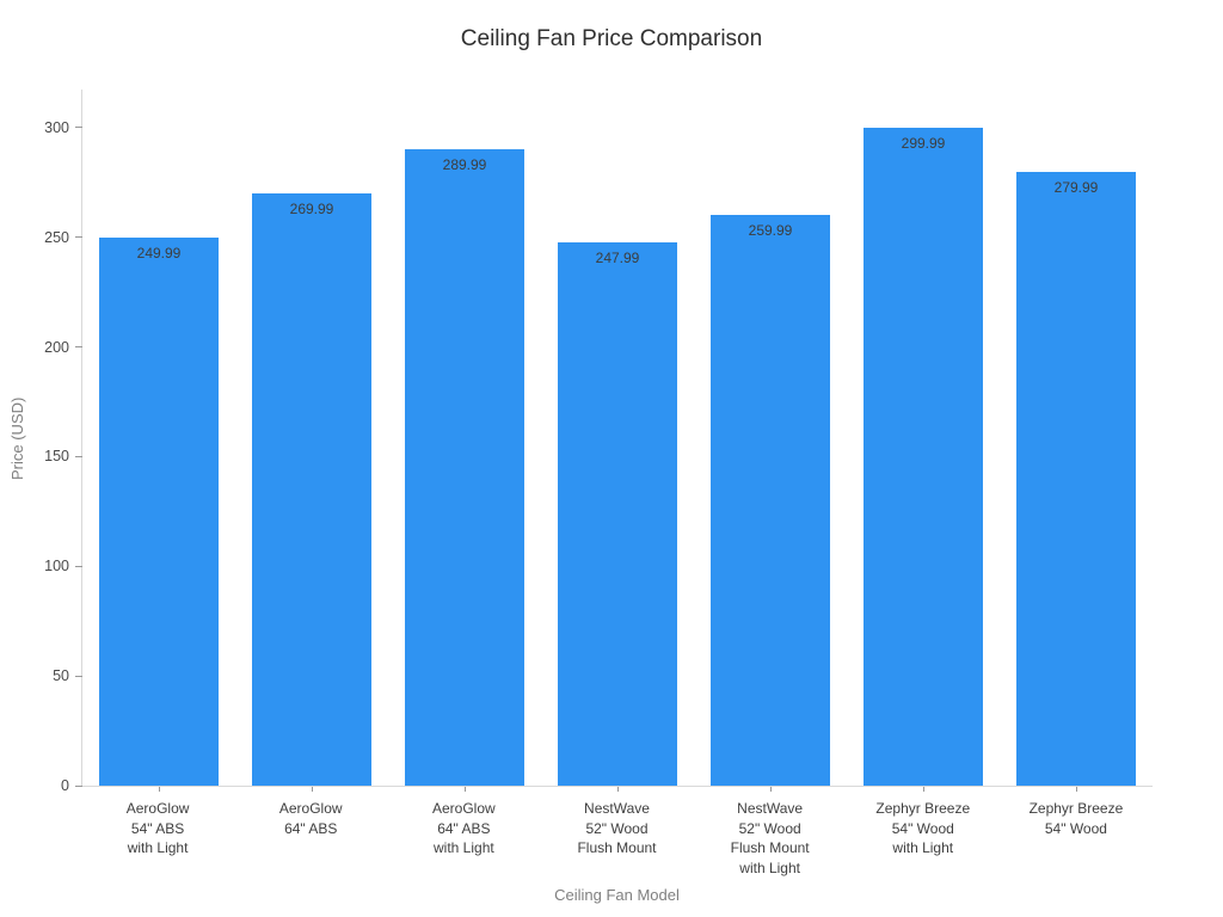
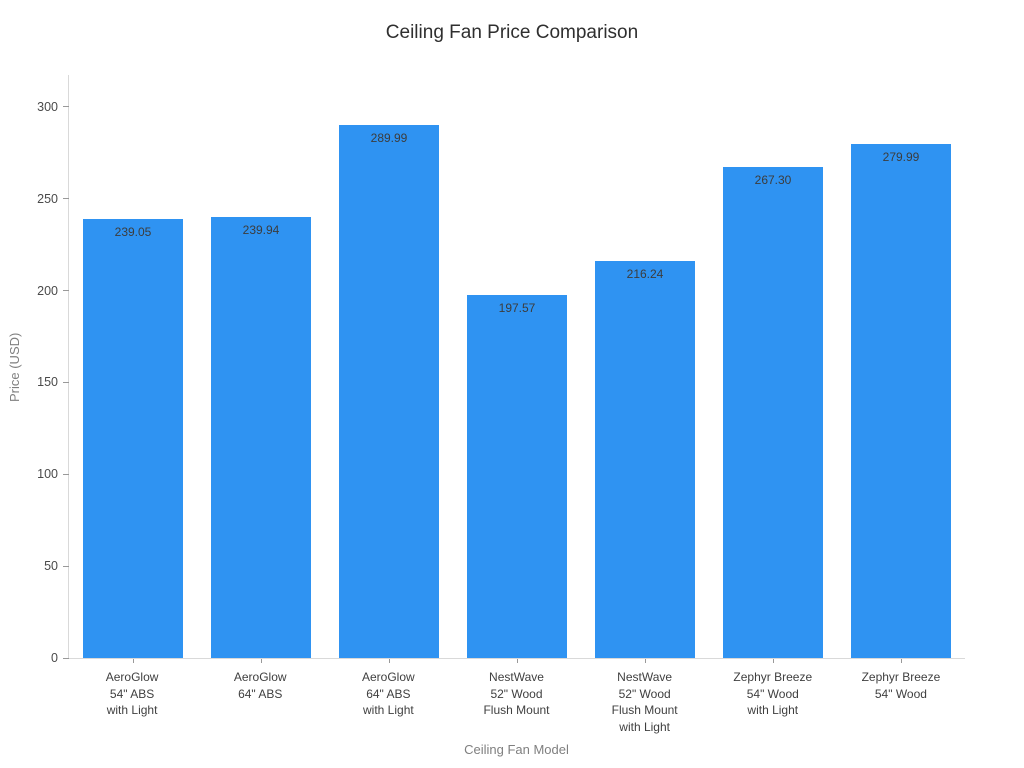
AeroGlow 54" ABS with Light: 249.99 -> 239.05
AeroGlow 64" ABS: 269.99 -> 239.94
NestWave 52" Wood Flush Mount: 247.99 -> 197.57
NestWave 52" Wood Flush Mount with Light: 259.99 -> 216.24
Zephyr Breeze 54" Wood with Light: 299.99 -> 267.30
